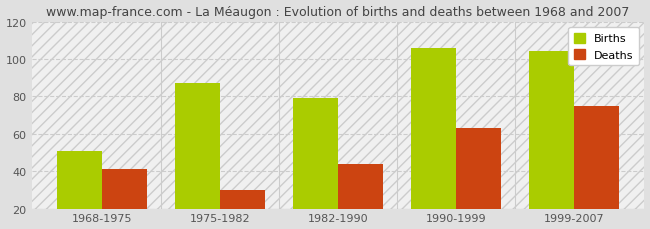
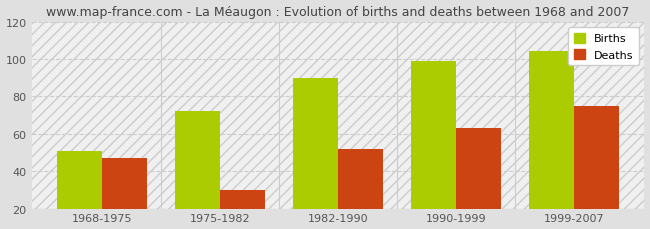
Deaths/1968-1975: 41 -> 47
Births/1975-1982: 87 -> 72
Births/1982-1990: 79 -> 90
Deaths/1982-1990: 44 -> 52
Births/1990-1999: 106 -> 99
